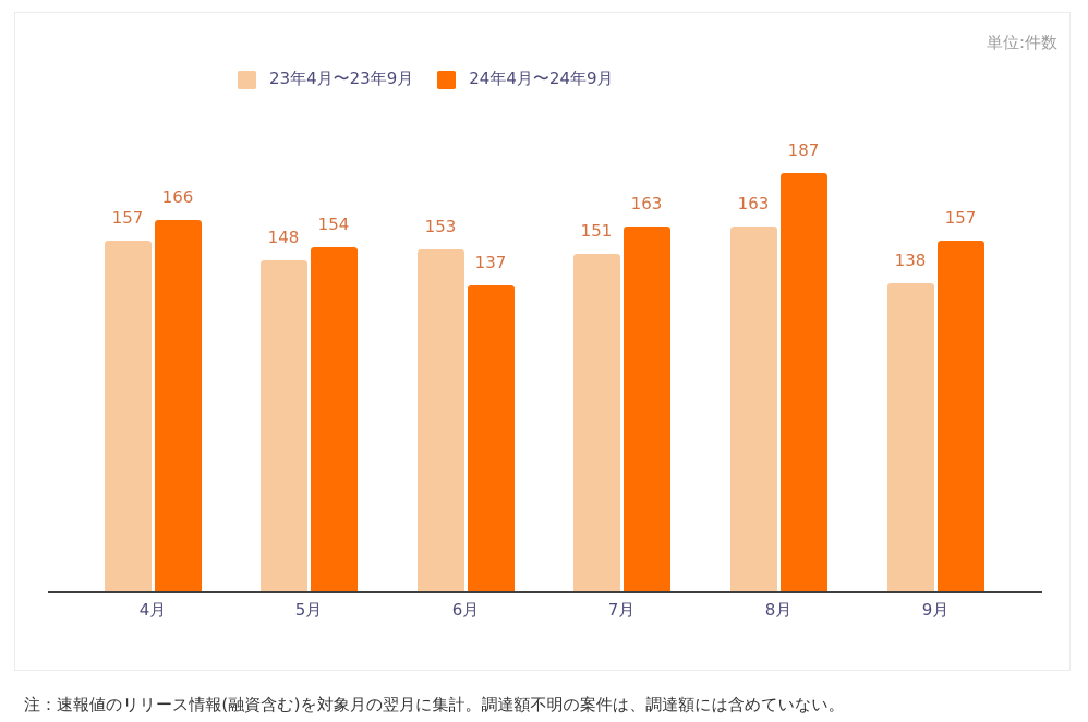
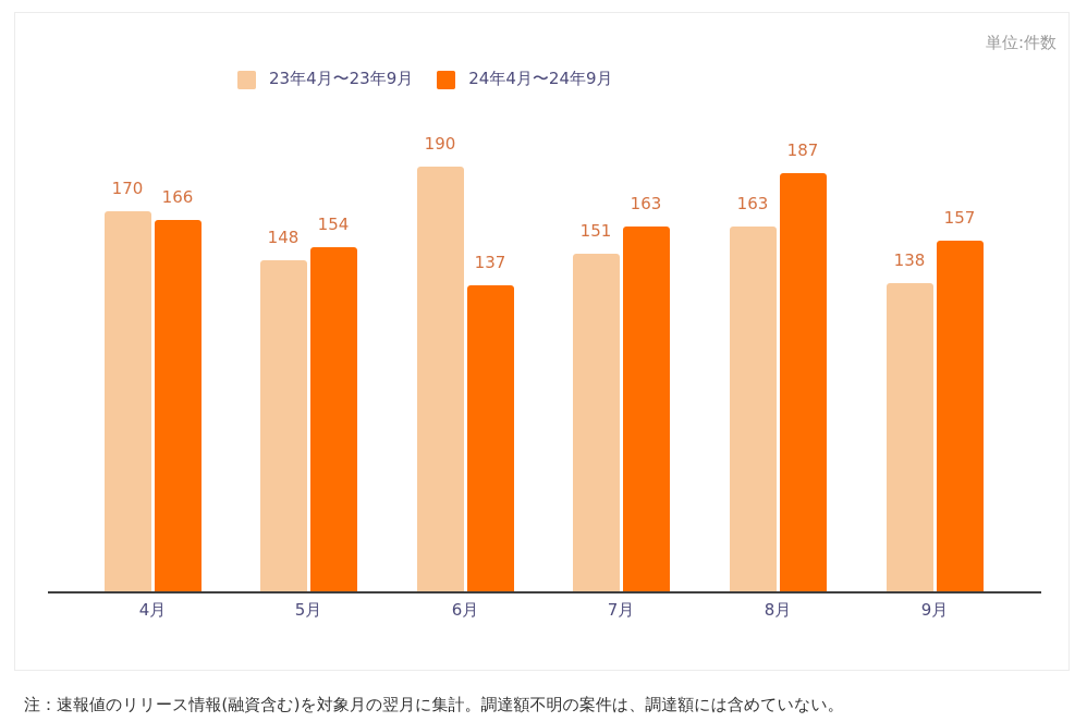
23年4月〜23年9月/4月: 157 -> 170
23年4月〜23年9月/6月: 153 -> 190
